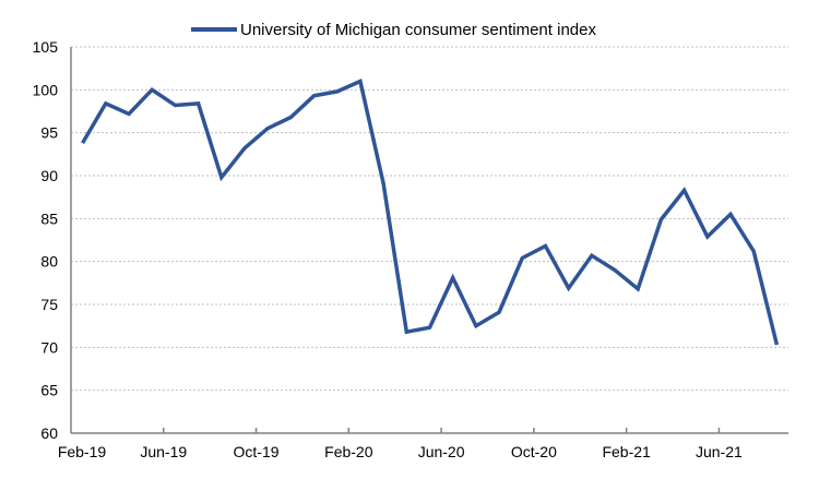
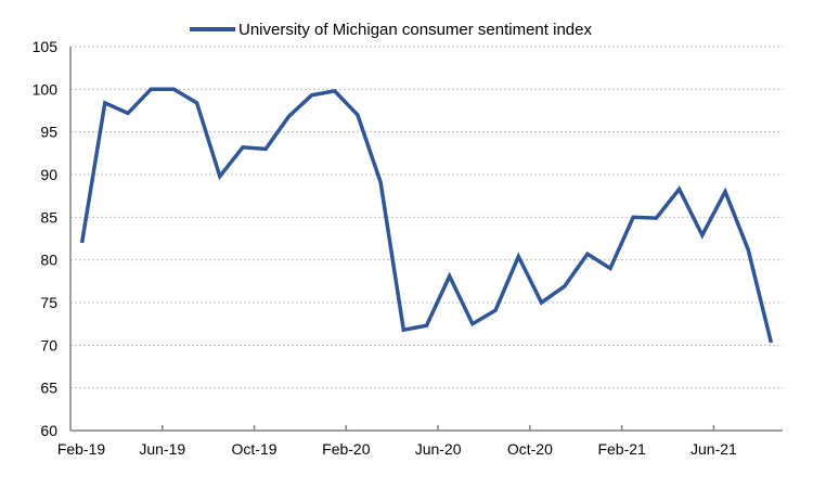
Feb-19: 94 -> 82
Jun-19: 98 -> 100
Oct-19: 96 -> 93
Feb-20: 101 -> 97
Oct-20: 82 -> 75
Feb-21: 77 -> 85
Jun-21: 86 -> 88
